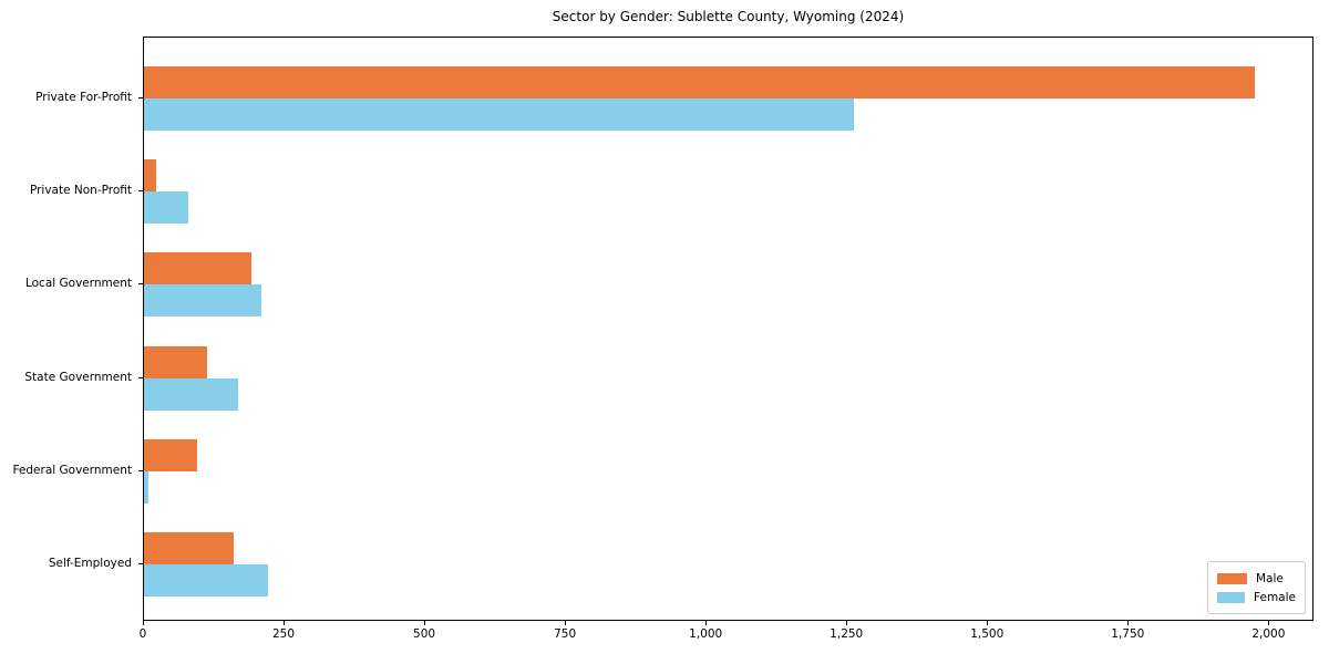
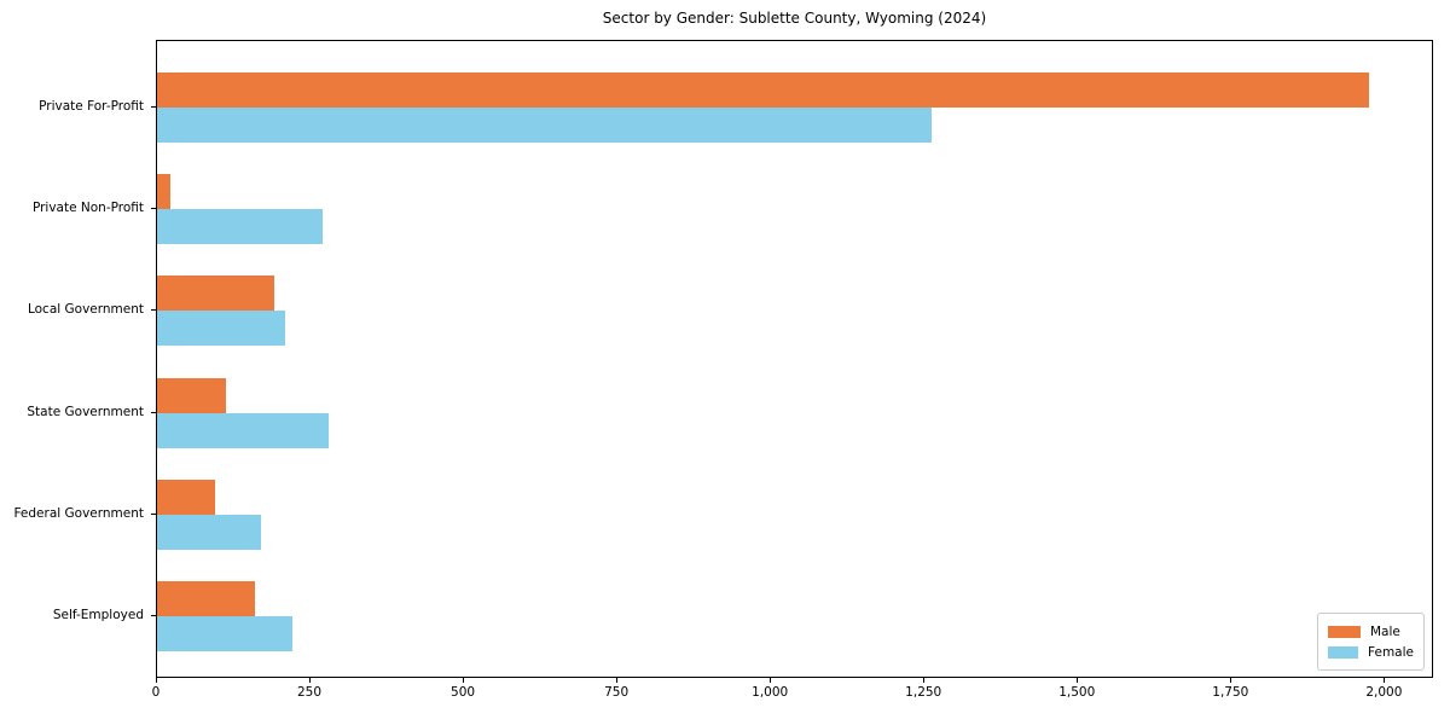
Female/Private Non-Profit: 80 -> 270
Female/State Government: 170 -> 280
Female/Federal Government: 10 -> 170
